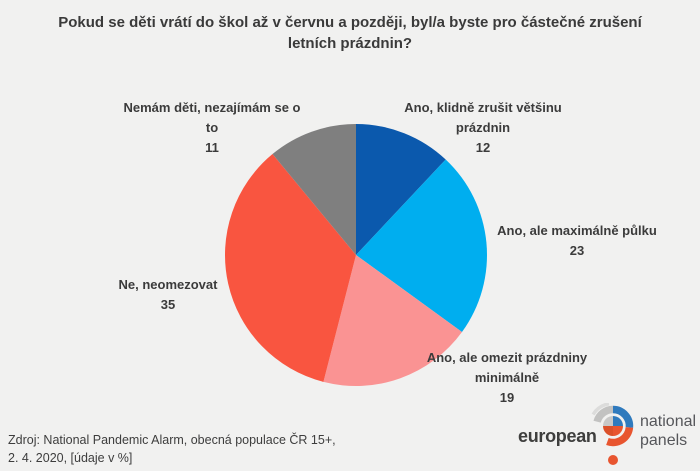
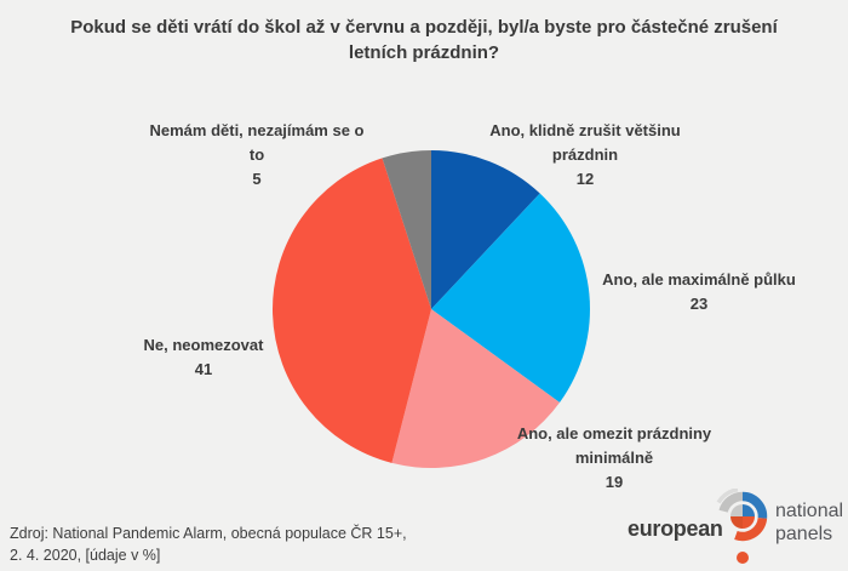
Ne, neomezovat: 35 -> 41
Nemám děti, nezajímám se o to: 11 -> 5
